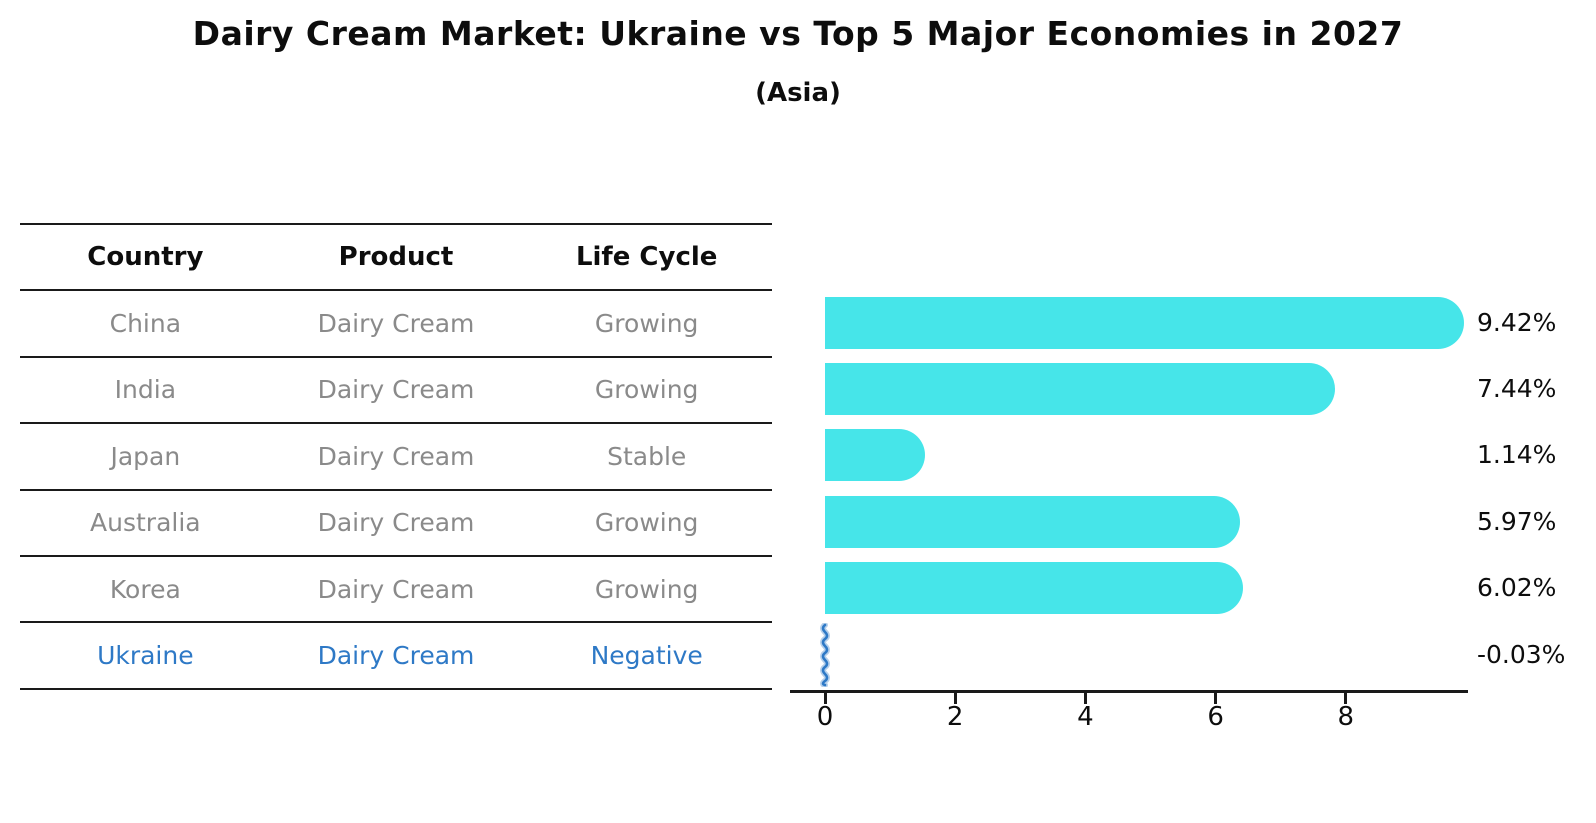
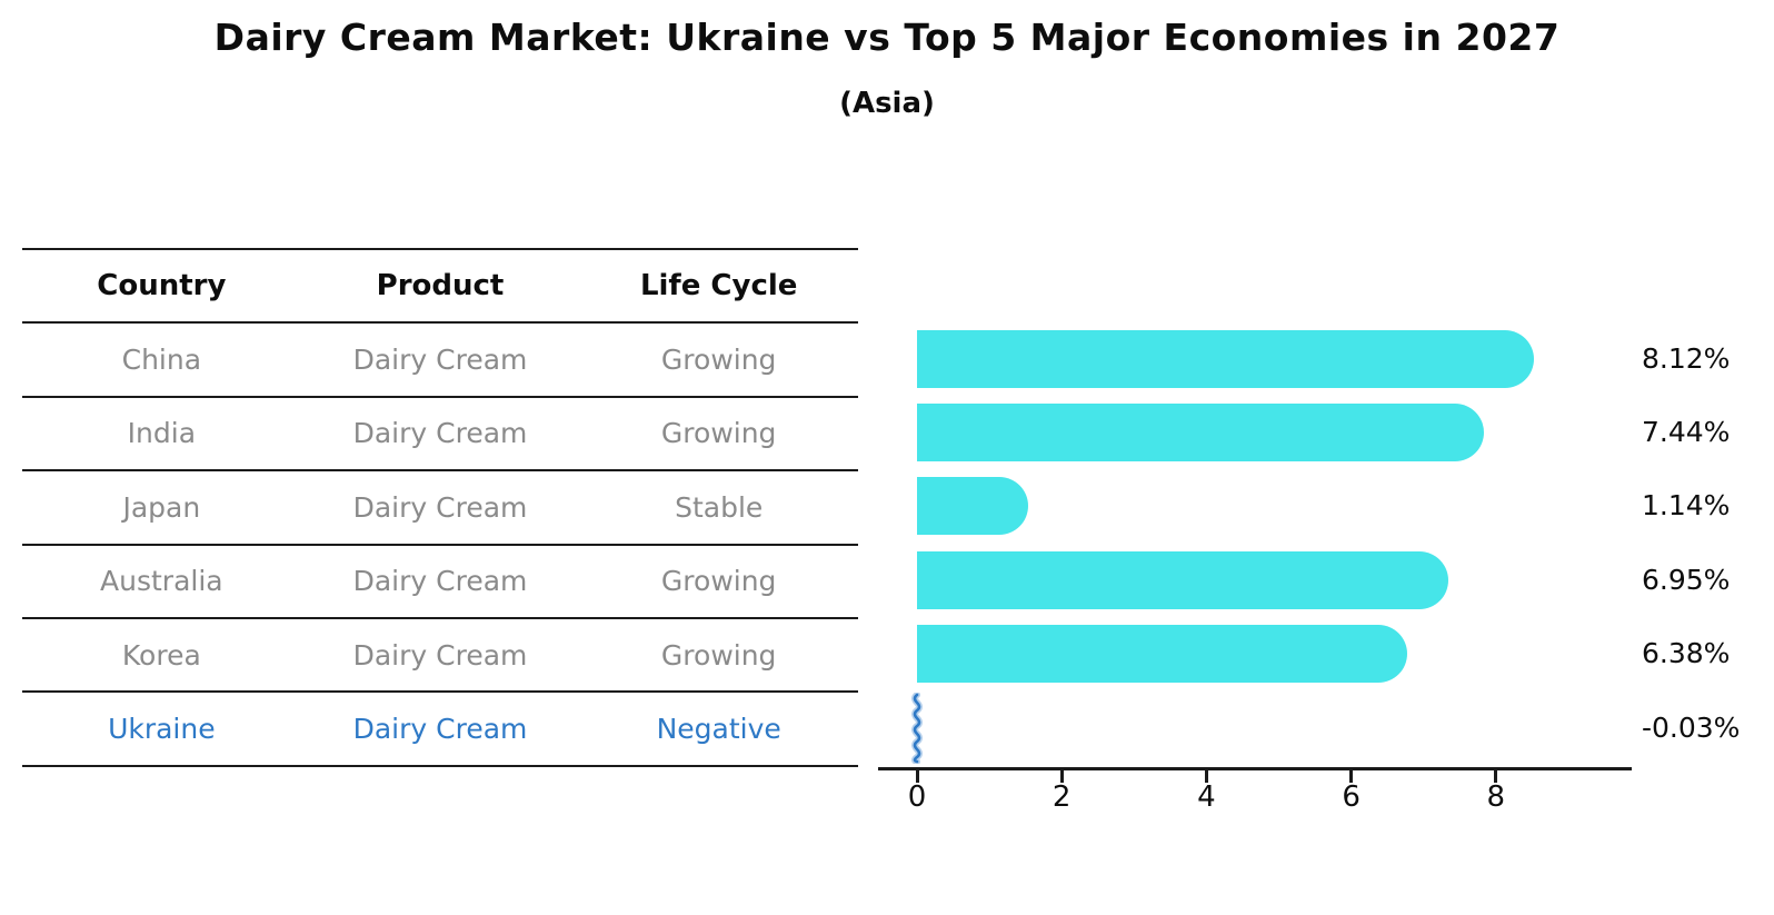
China: 9.42% -> 8.12%
Australia: 5.97% -> 6.95%
Korea: 6.02% -> 6.38%
